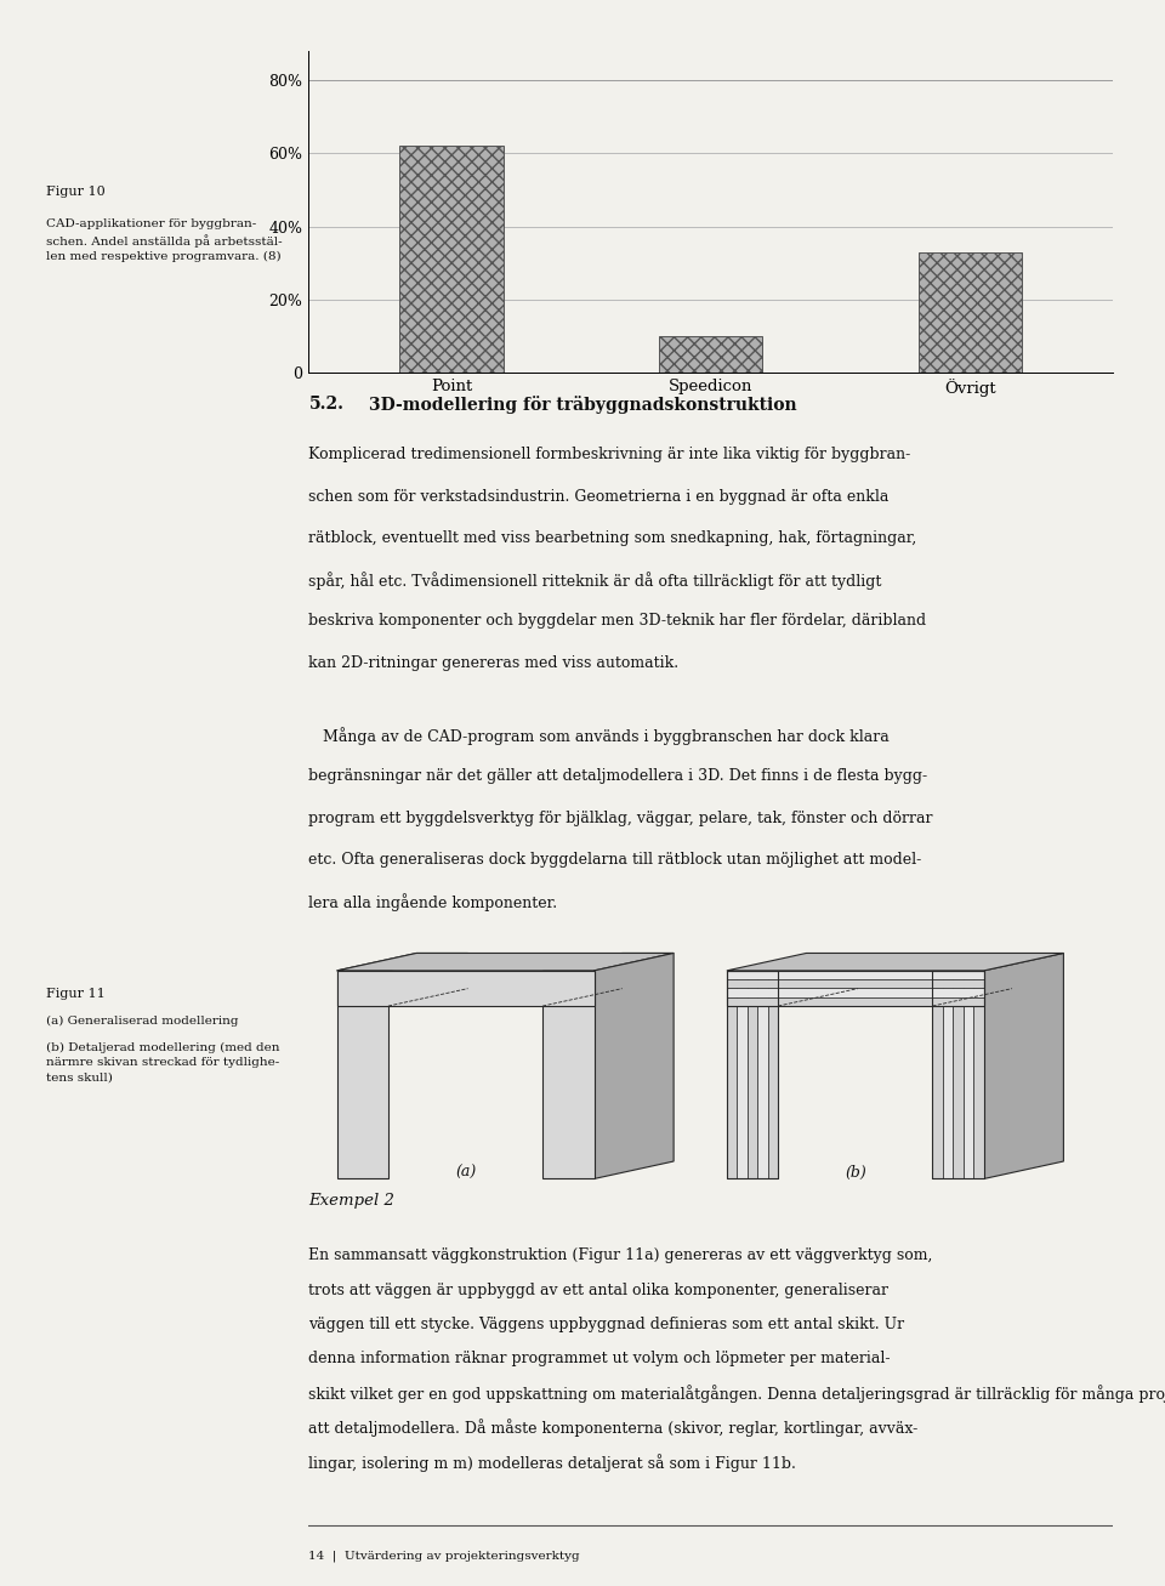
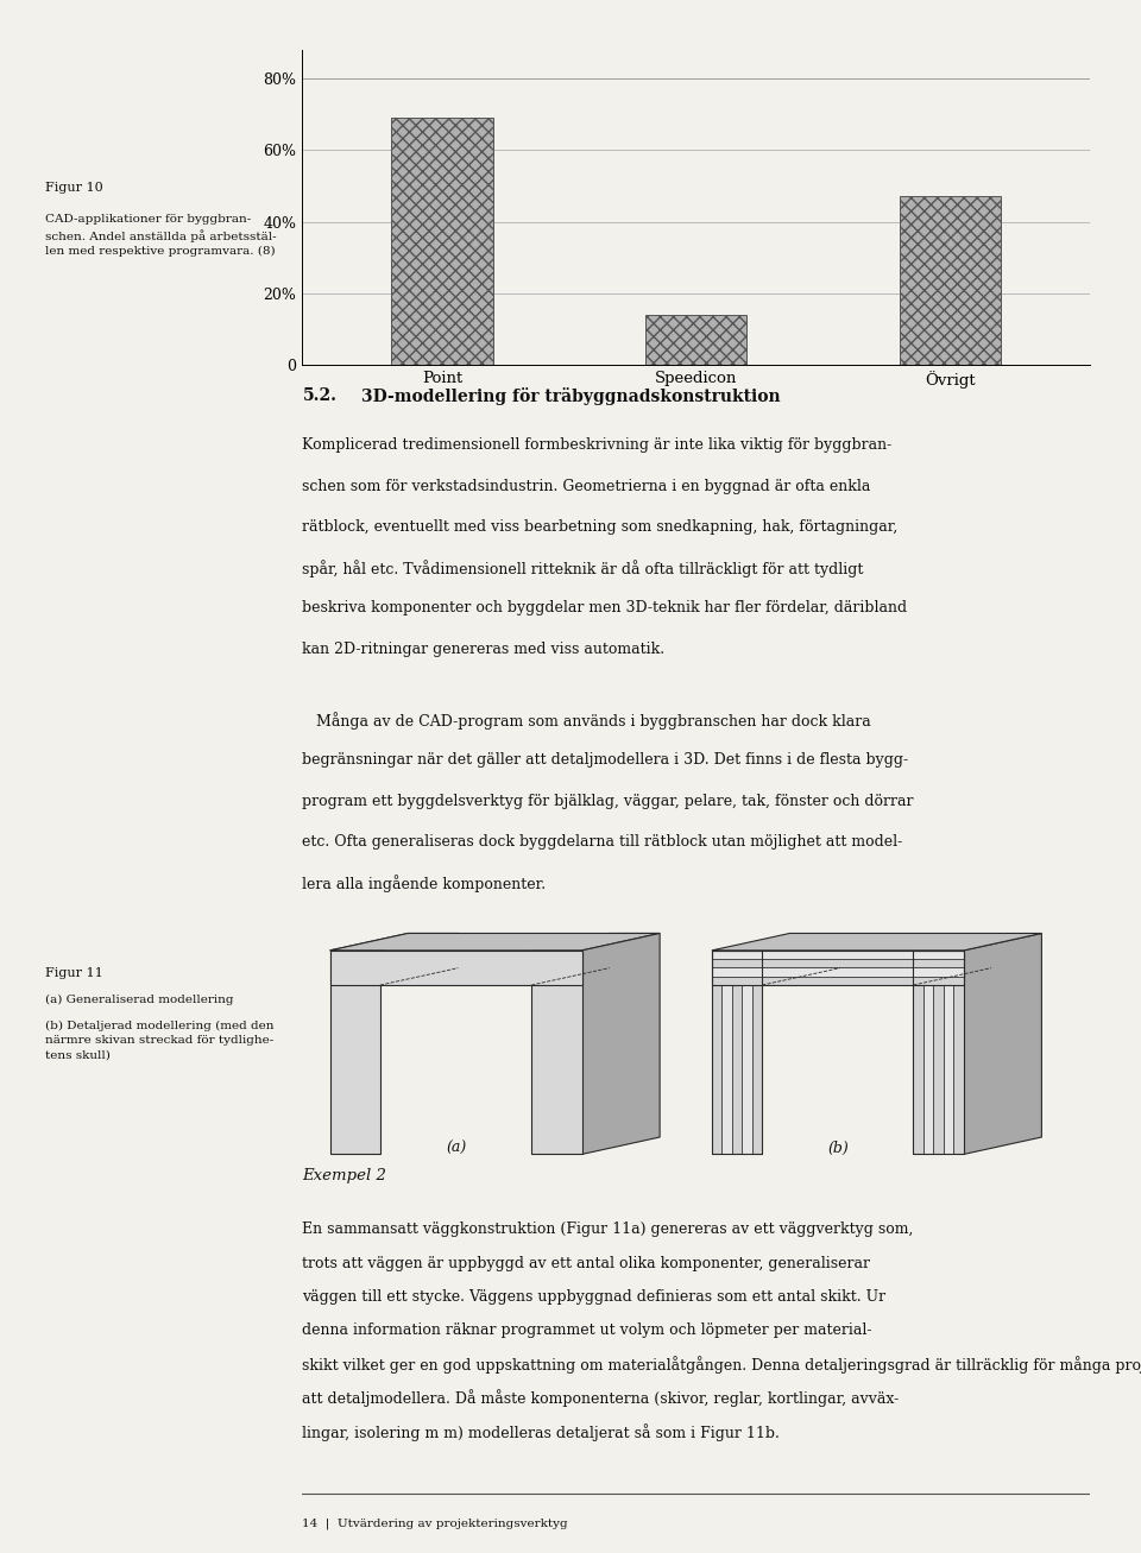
Point: 62% -> 69%
Speedicon: 10% -> 14%
Övrigt: 33% -> 47%
